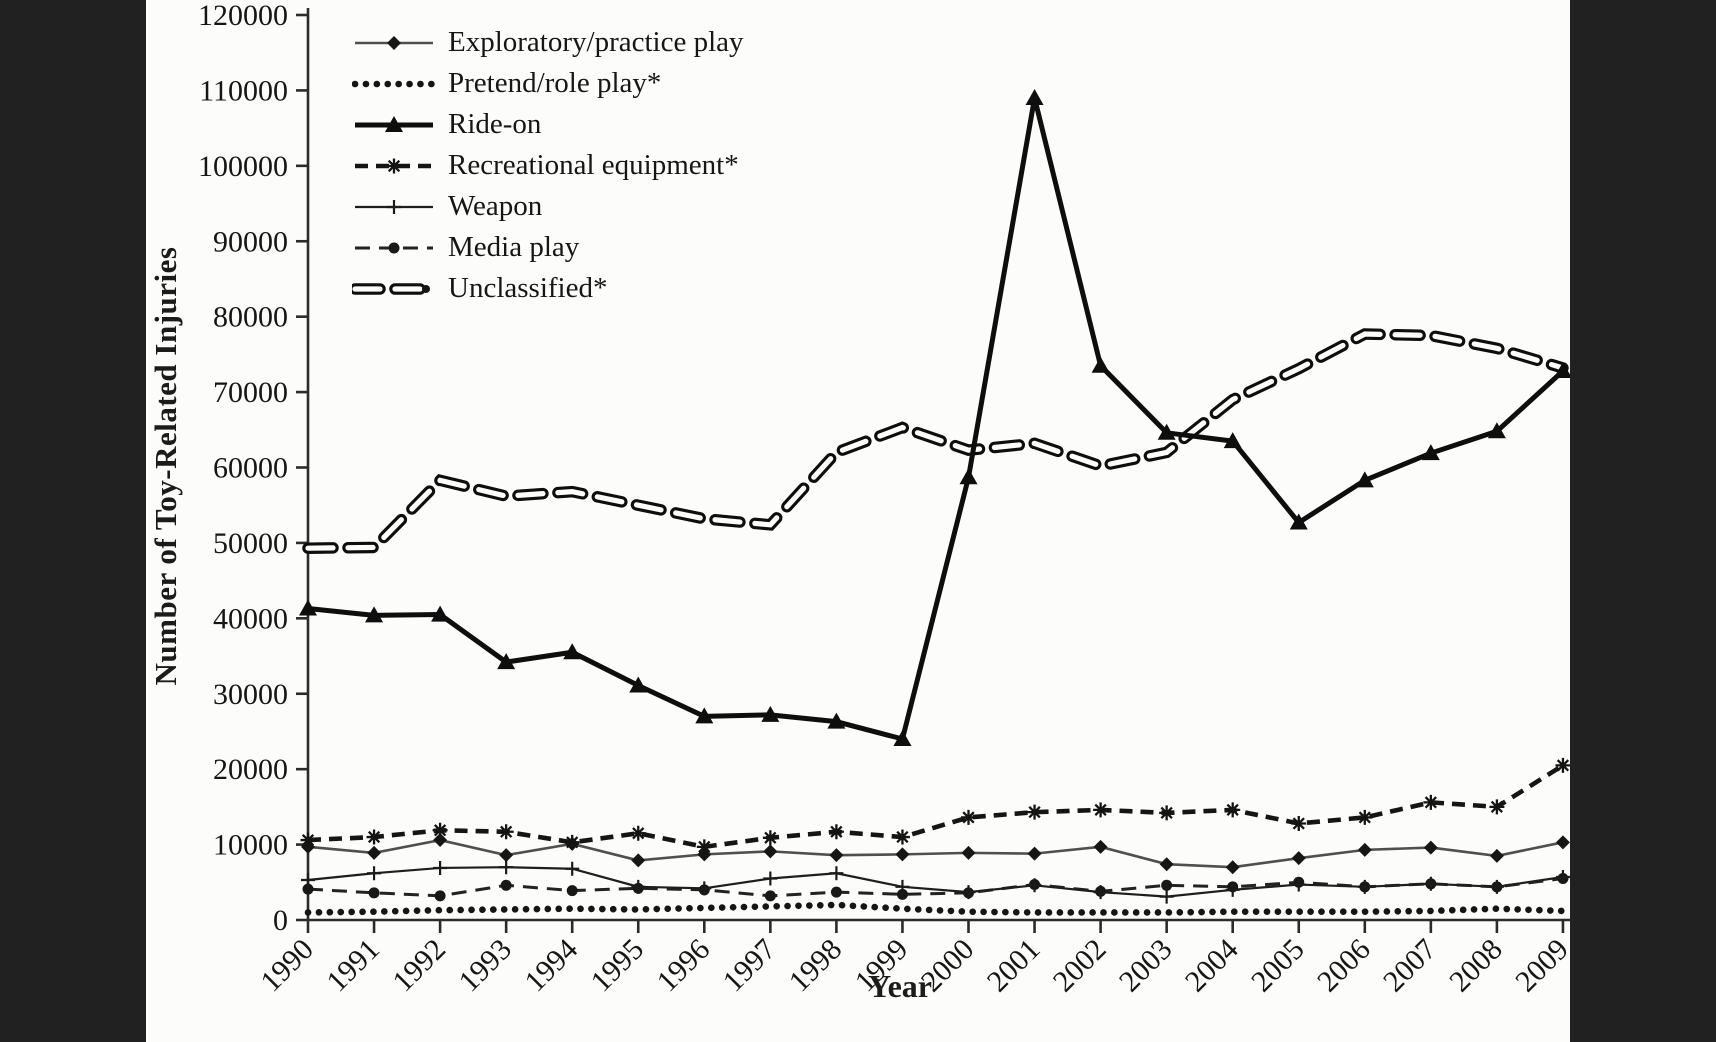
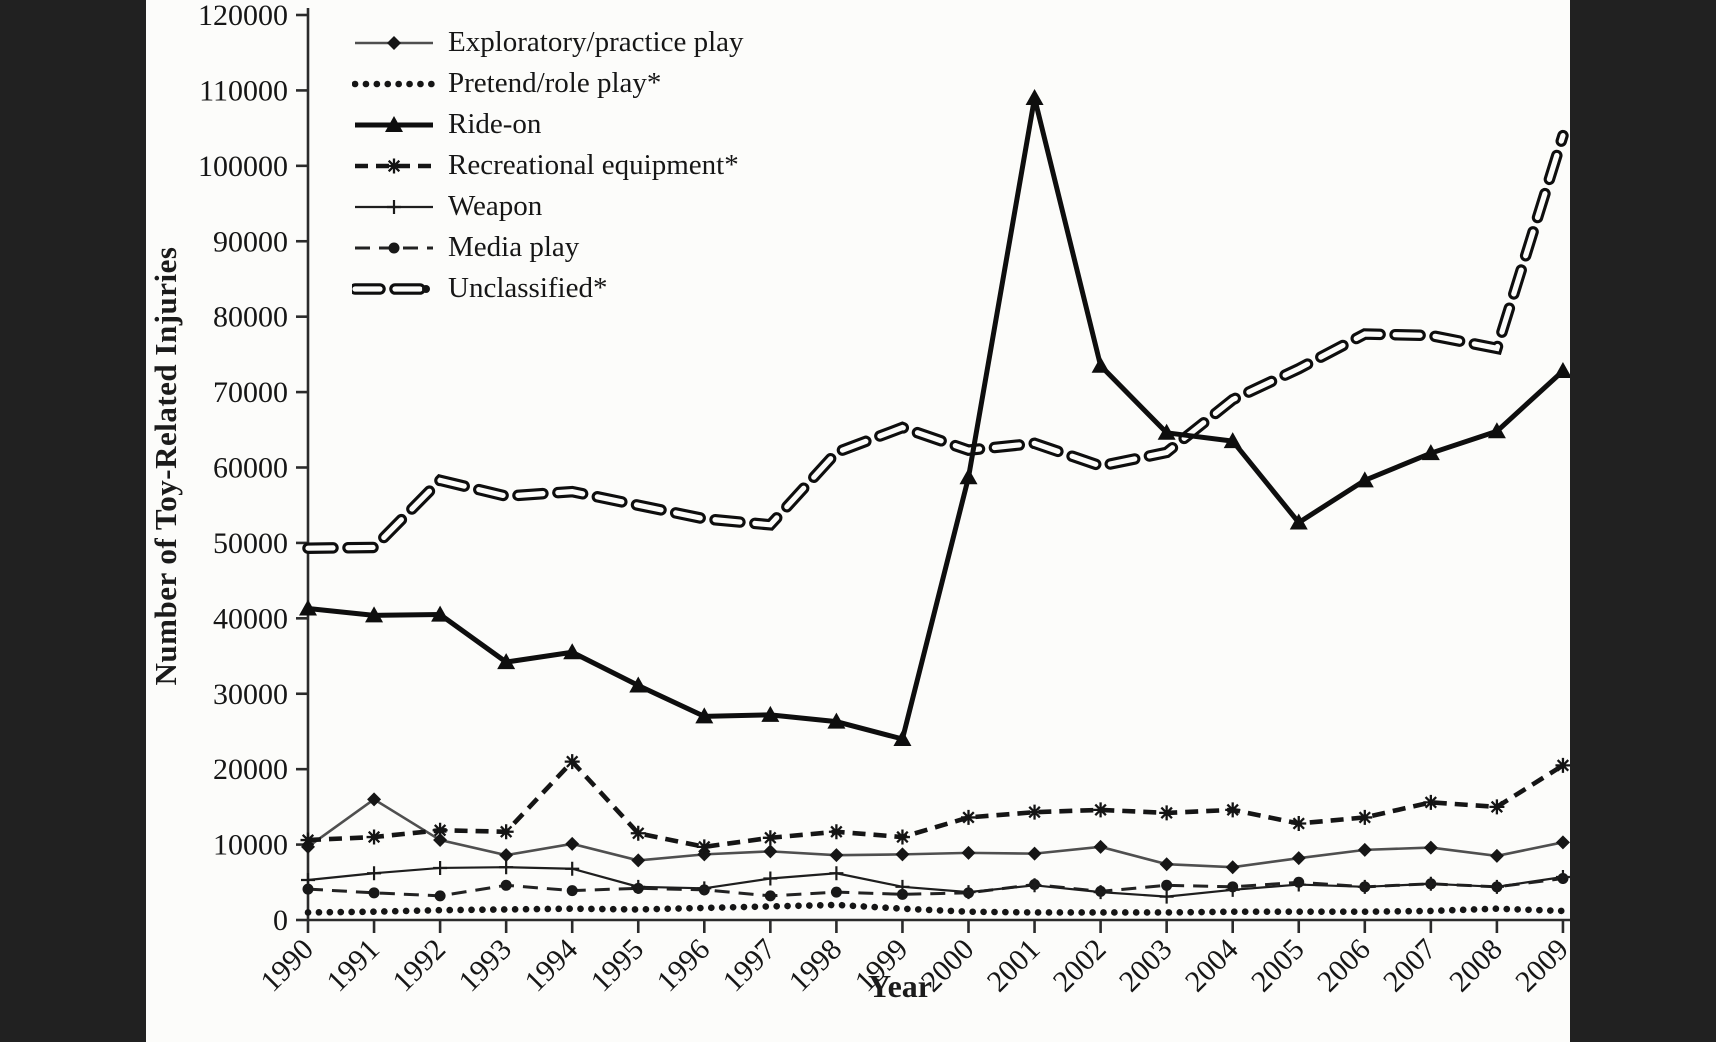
Exploratory/practice play/1991: 9000 -> 16000
Recreational equipment*/1994: 10000 -> 21000
Unclassified*/2009: 73000 -> 104000
